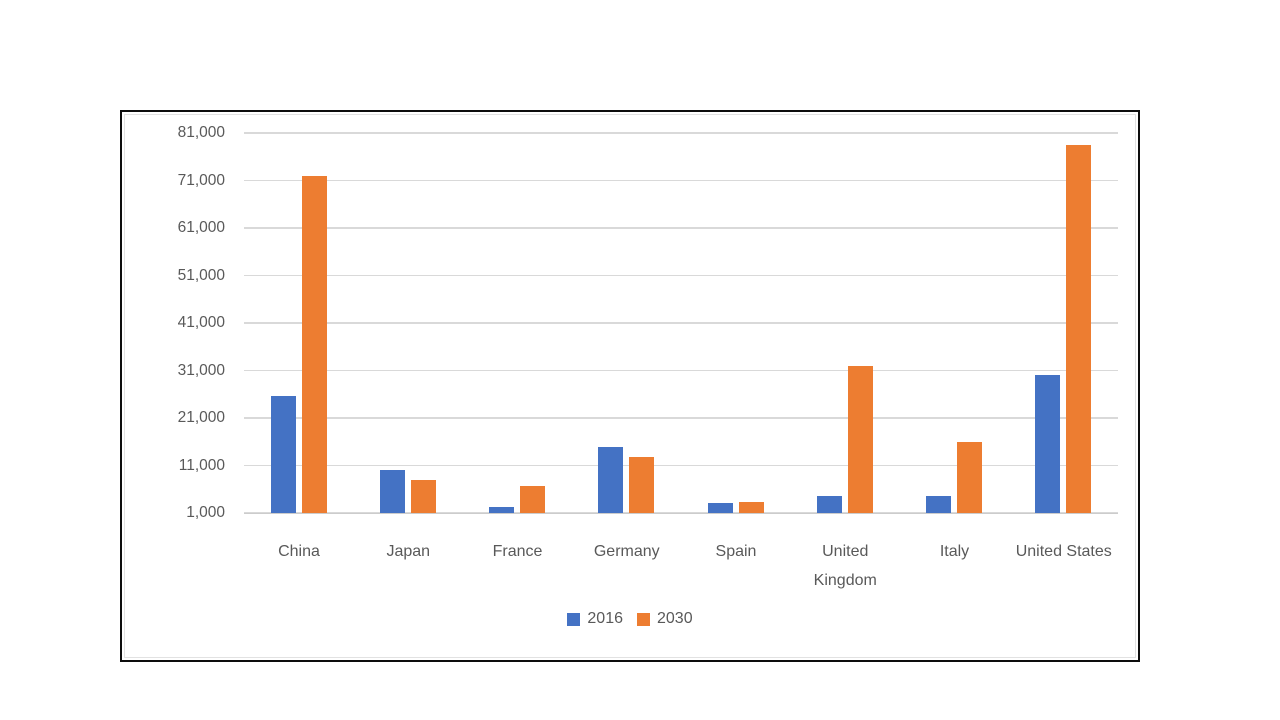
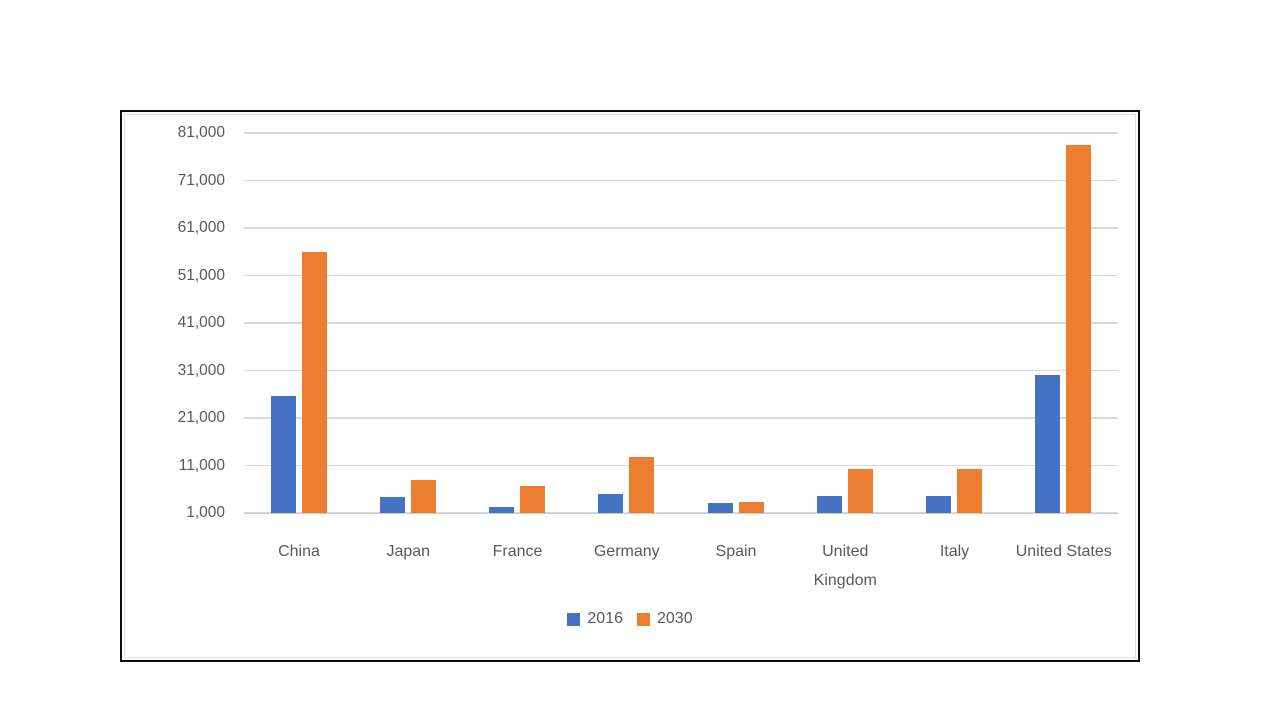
2030/China: 72000 -> 56000
2016/Japan: 10000 -> 4000
2016/Germany: 15000 -> 5000
2030/United Kingdom: 32000 -> 10000
2030/Italy: 16000 -> 10000
